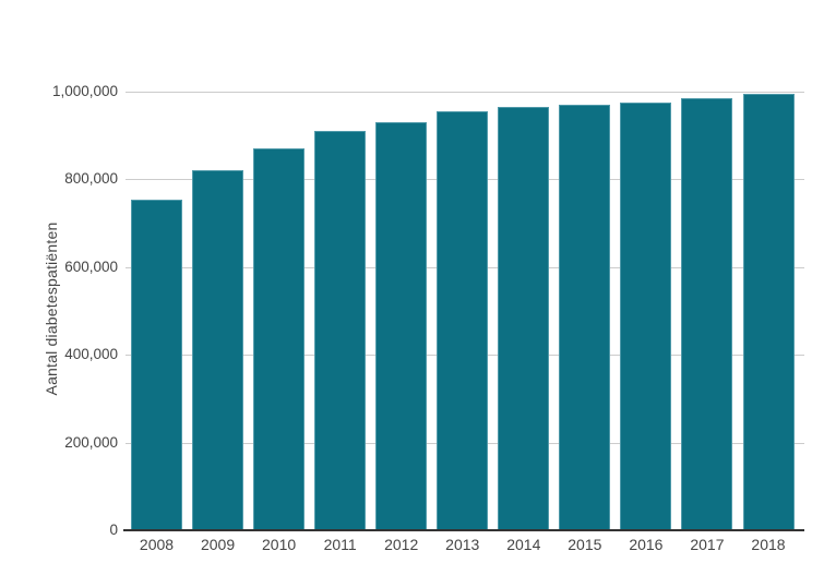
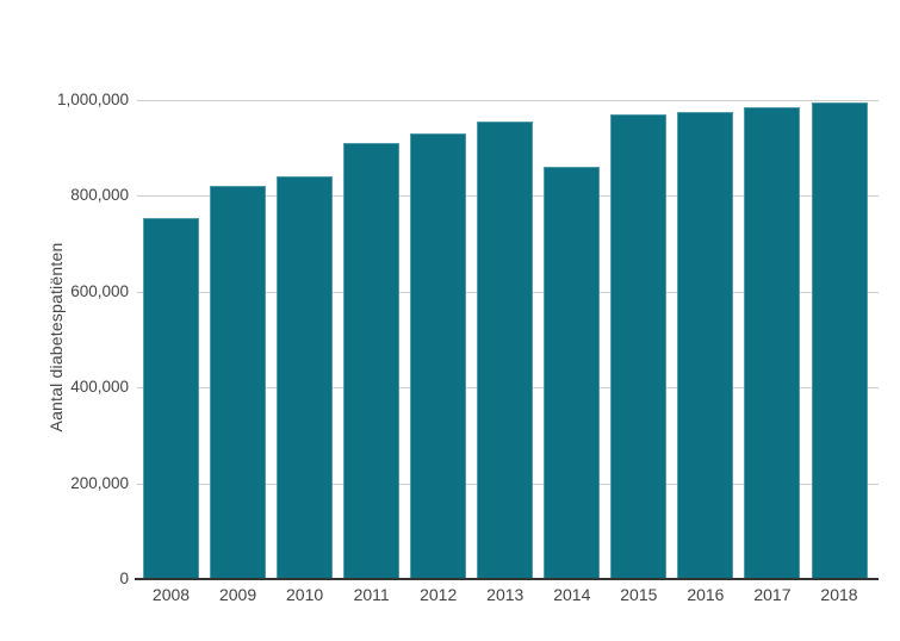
2010: 870000 -> 840000
2014: 960000 -> 860000
